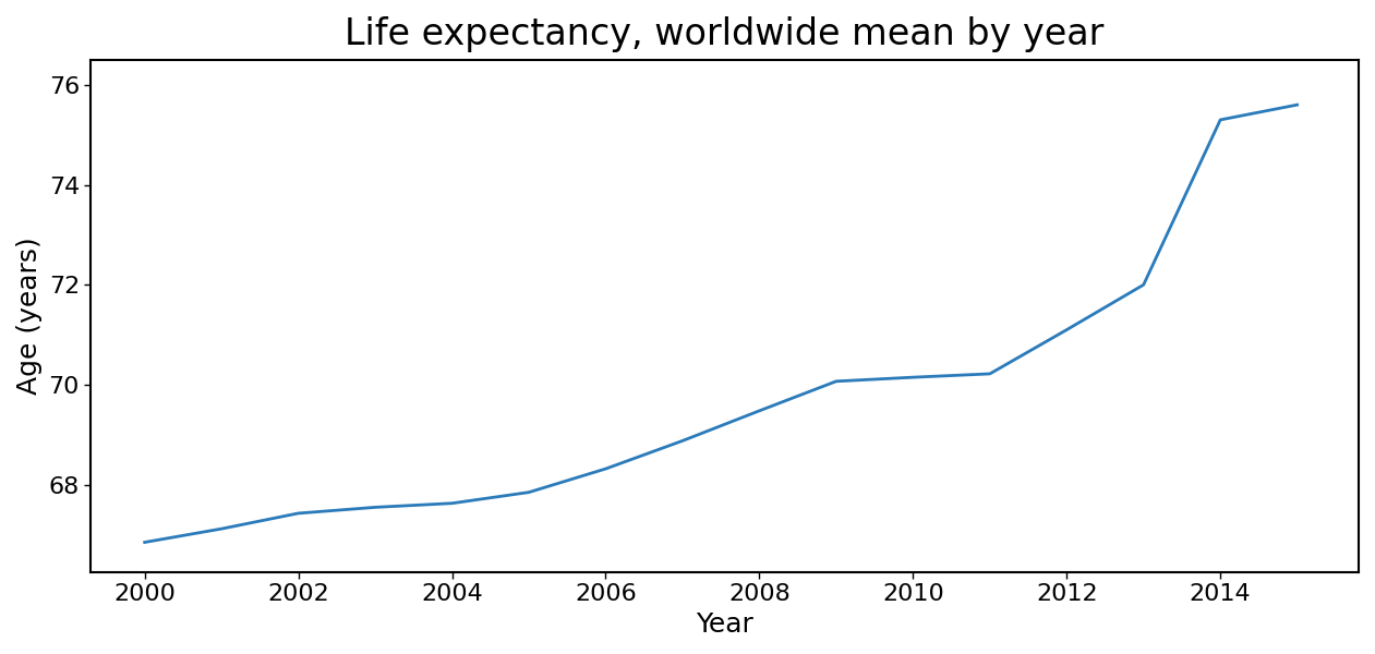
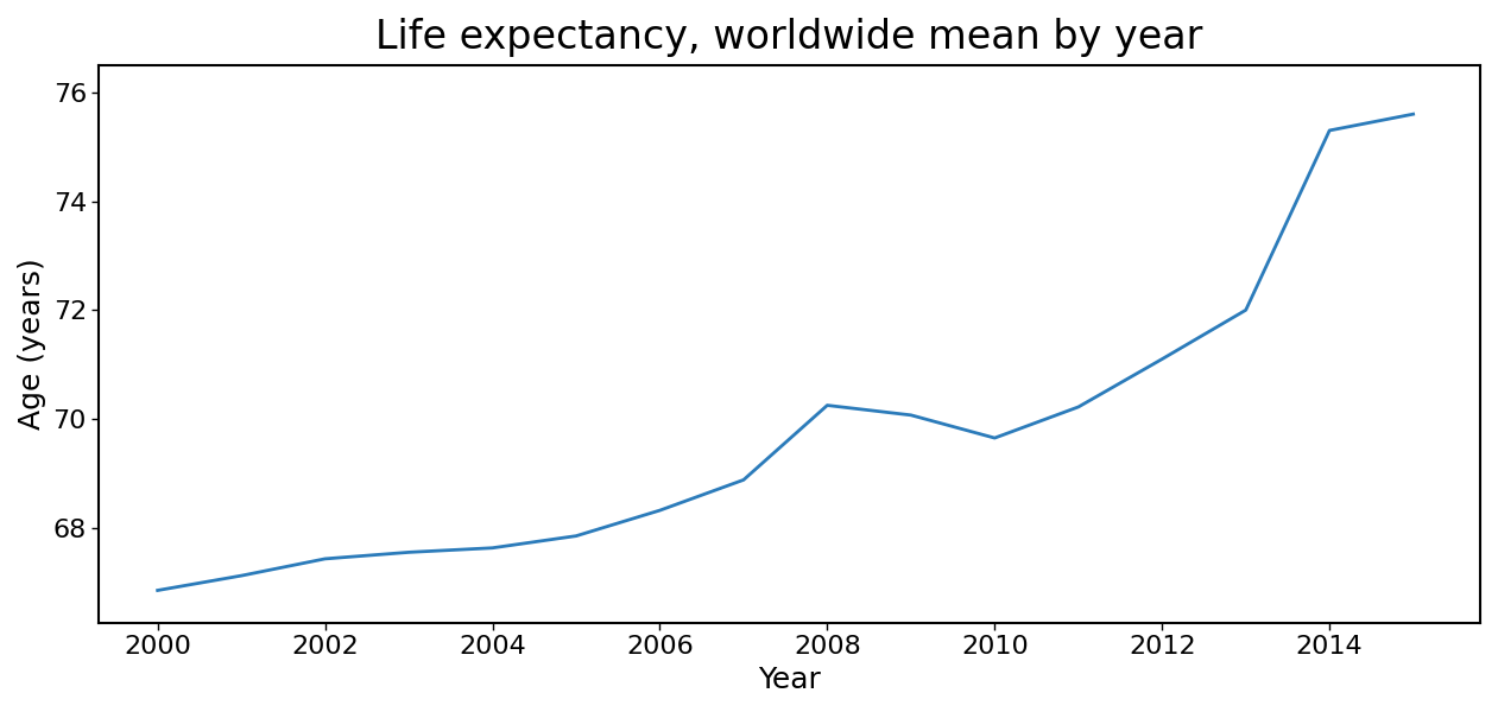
2008: 69.48 -> 70.25
2010: 70.15 -> 69.65
